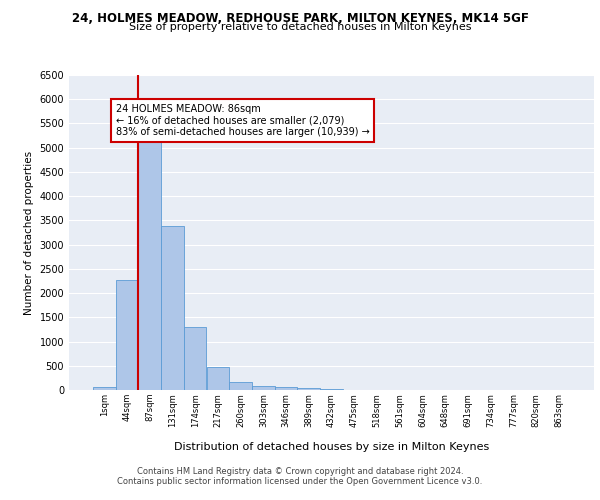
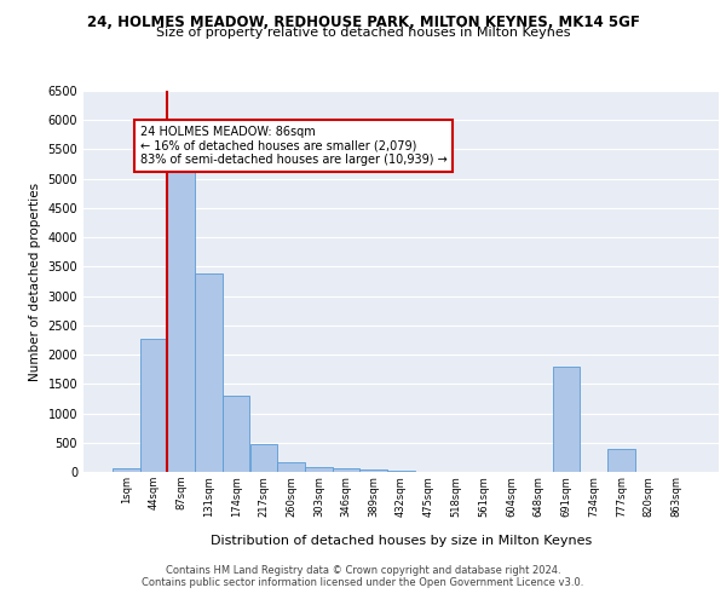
691sqm: 0 -> 1800
777sqm: 0 -> 400
